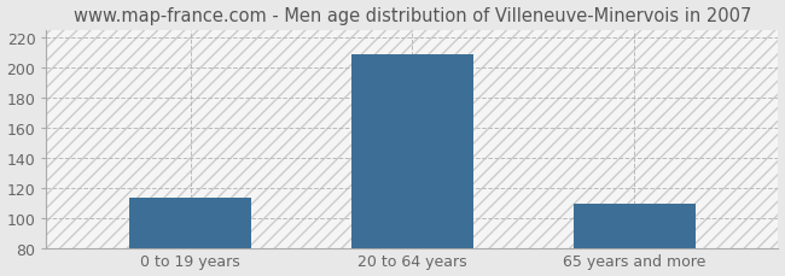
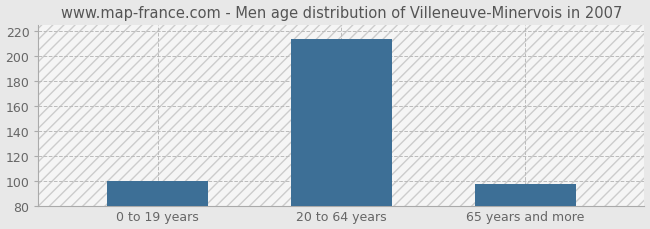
0 to 19 years: 113 -> 100
20 to 64 years: 209 -> 214
65 years and more: 109 -> 97
